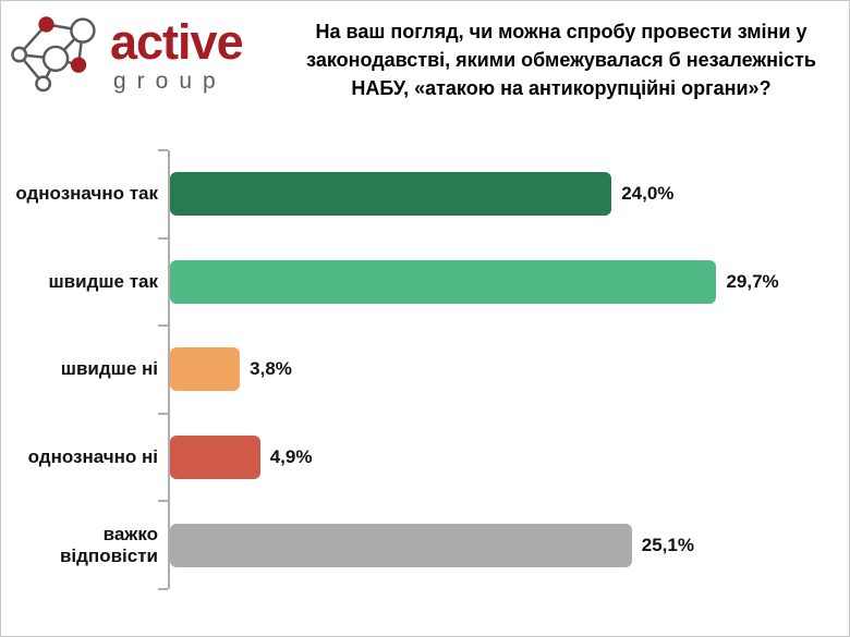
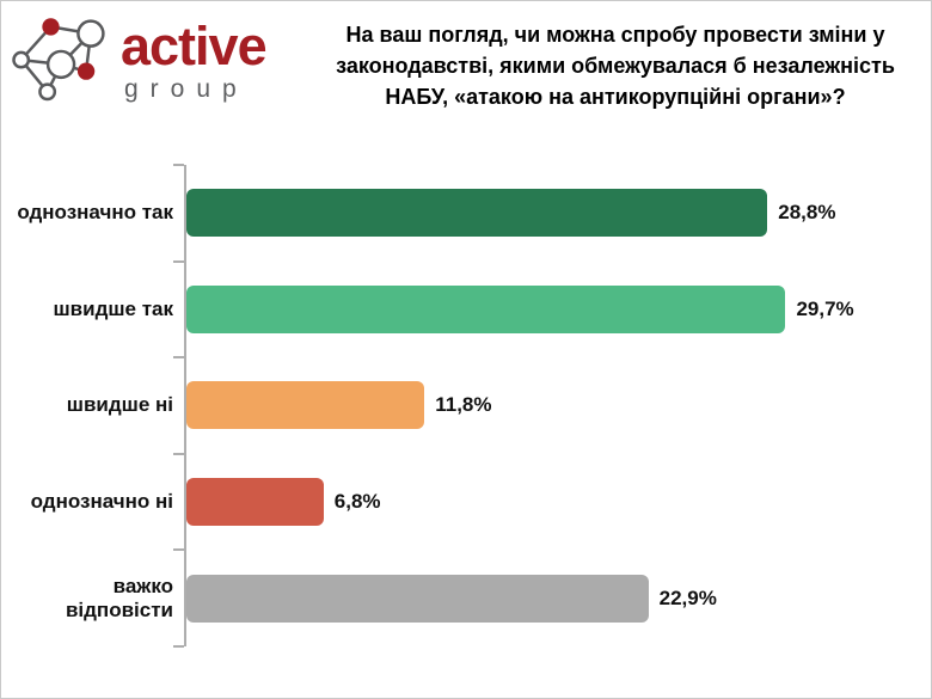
однозначно так: 24,0% -> 28,8%
швидше ні: 3,8% -> 11,8%
однозначно ні: 4,9% -> 6,8%
важко відповісти: 25,1% -> 22,9%
